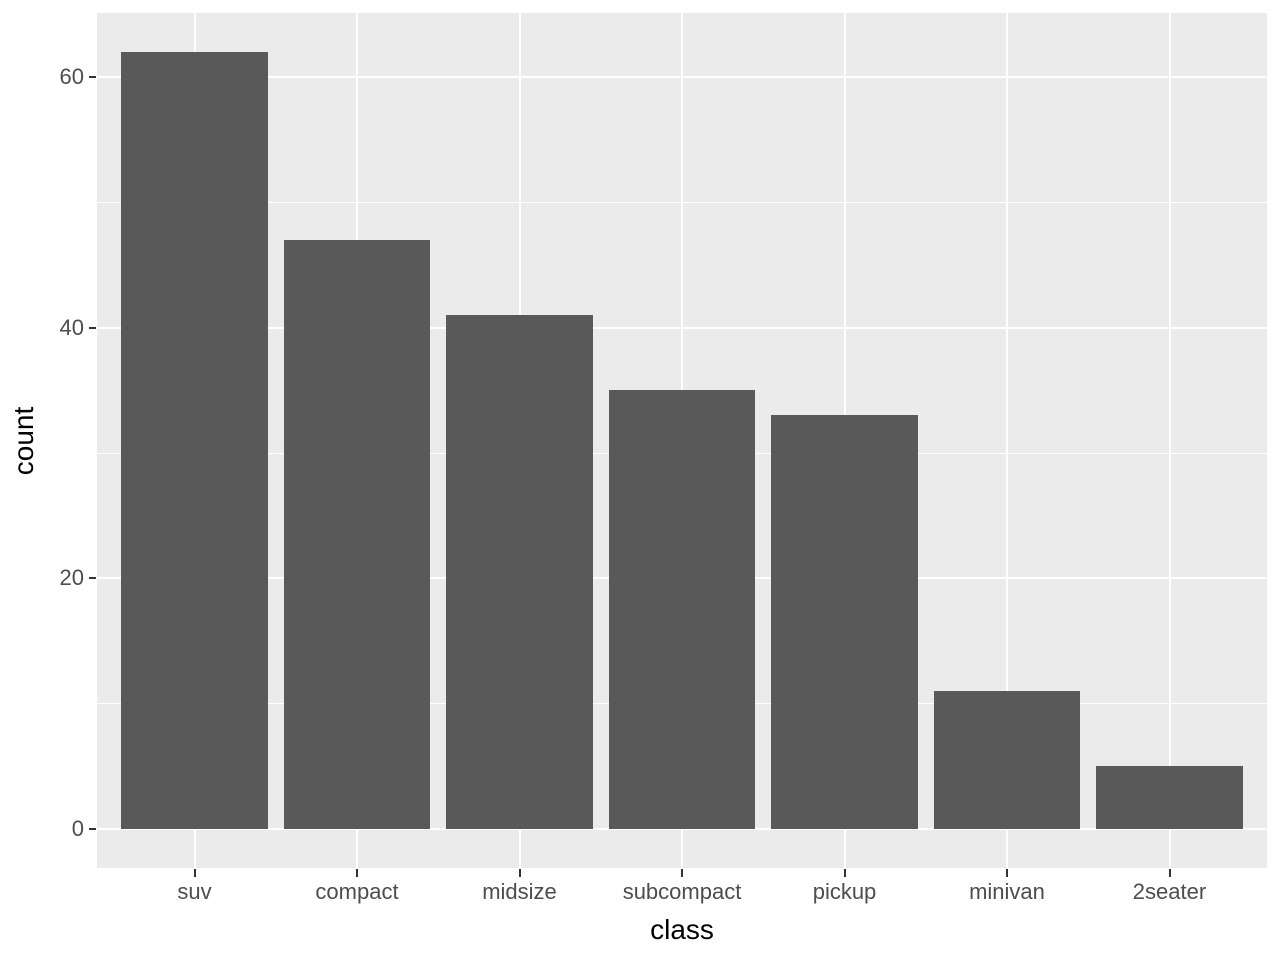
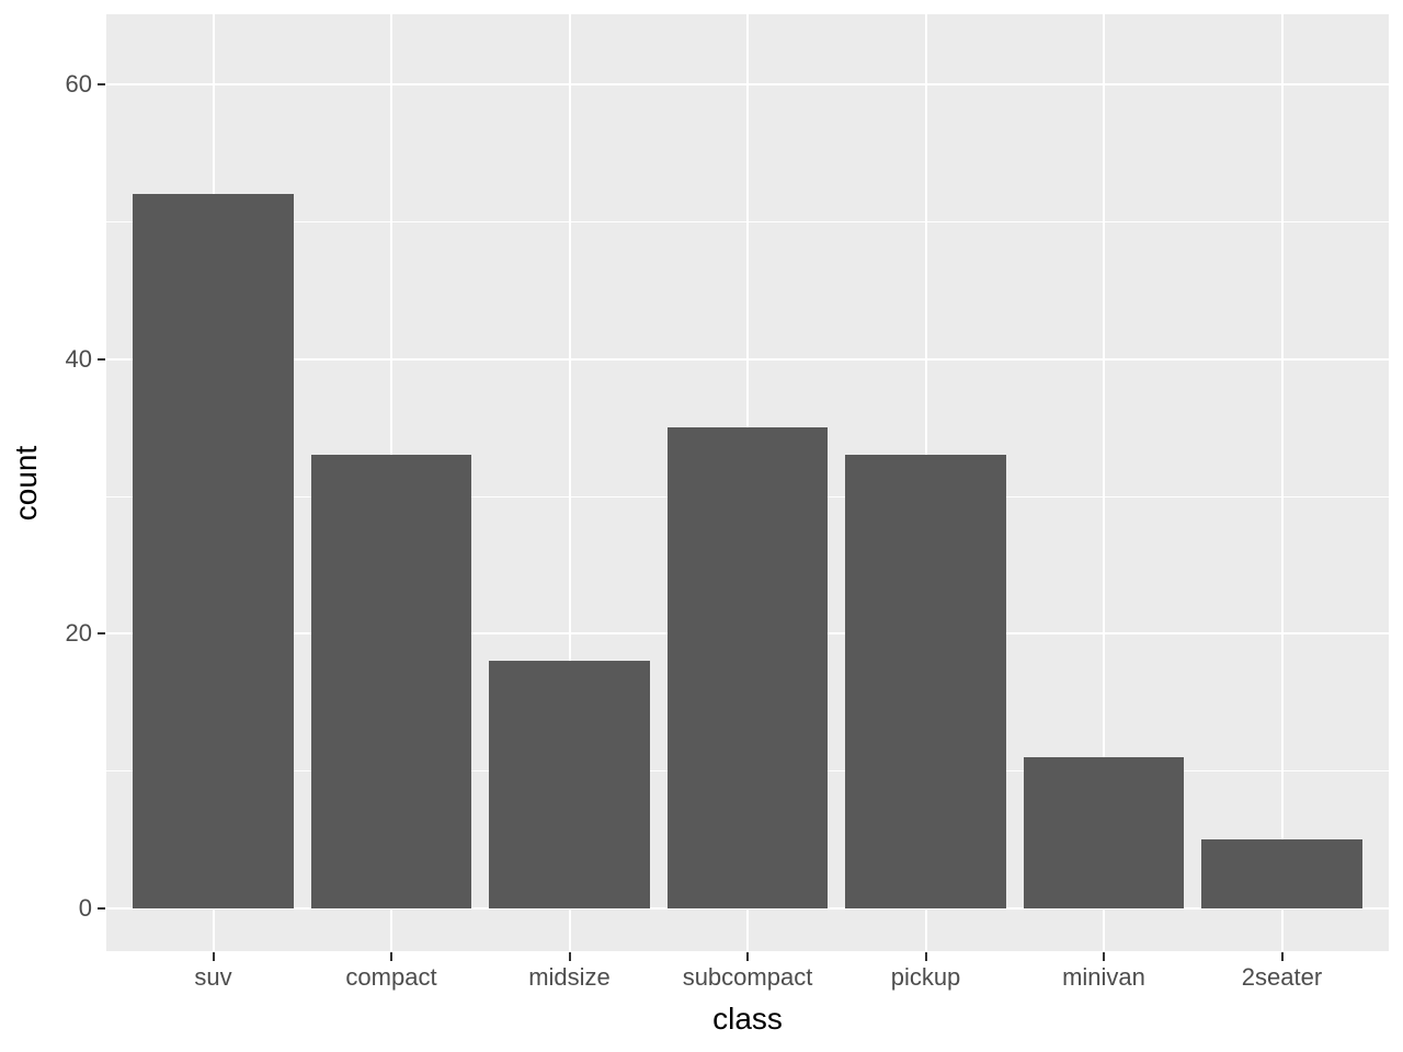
suv: 62 -> 52
compact: 47 -> 33
midsize: 41 -> 18
